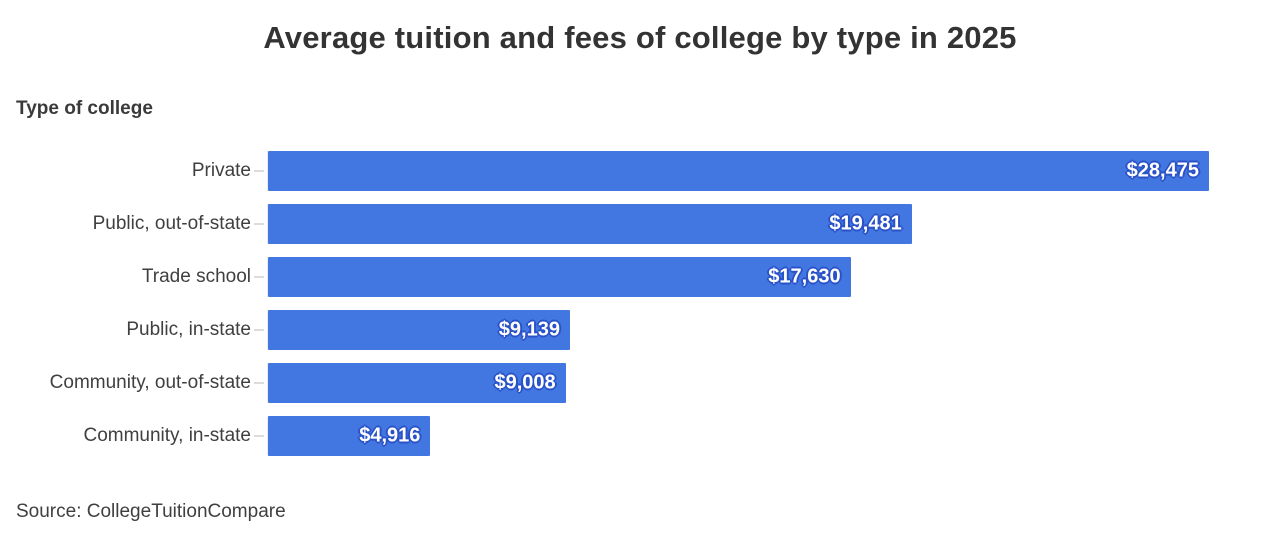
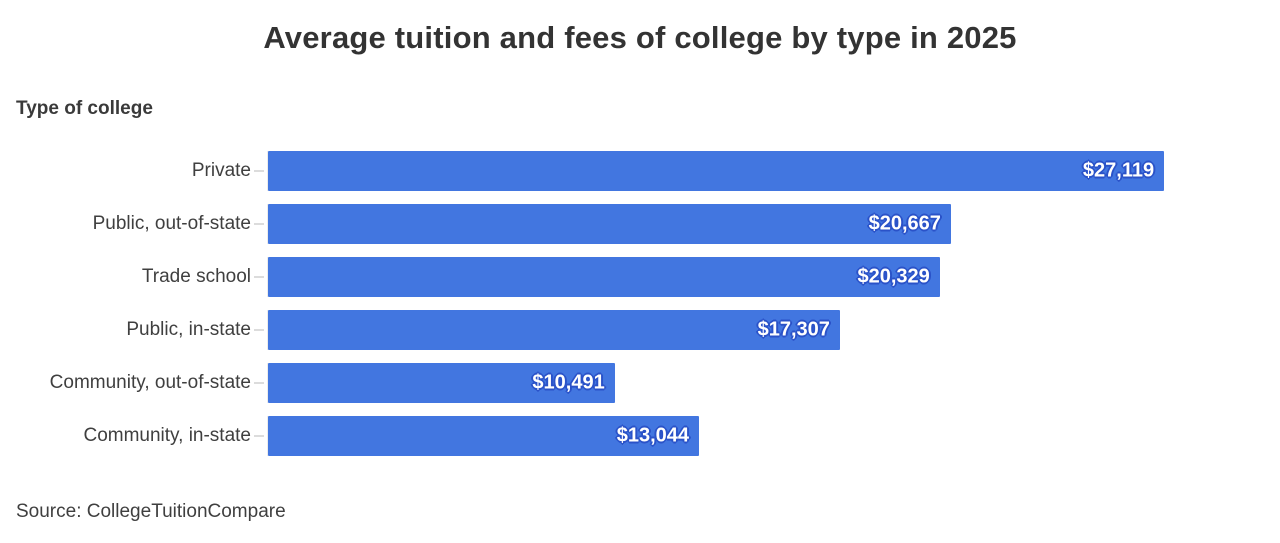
Private: $28,475 -> $27,119
Public, out-of-state: $19,481 -> $20,667
Trade school: $17,630 -> $20,329
Public, in-state: $9,139 -> $17,307
Community, out-of-state: $9,008 -> $10,491
Community, in-state: $4,916 -> $13,044
